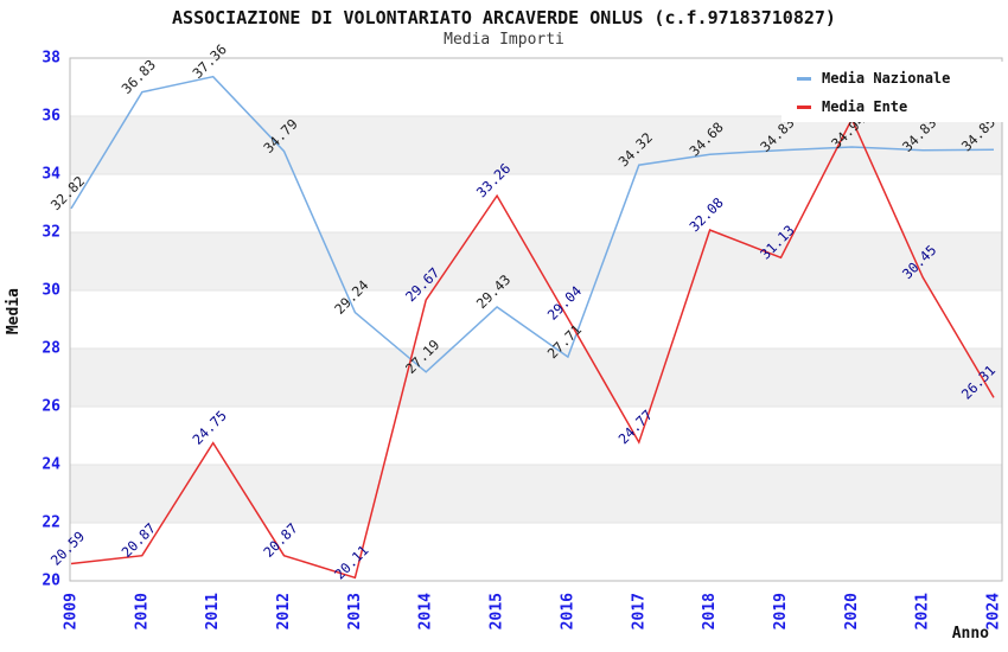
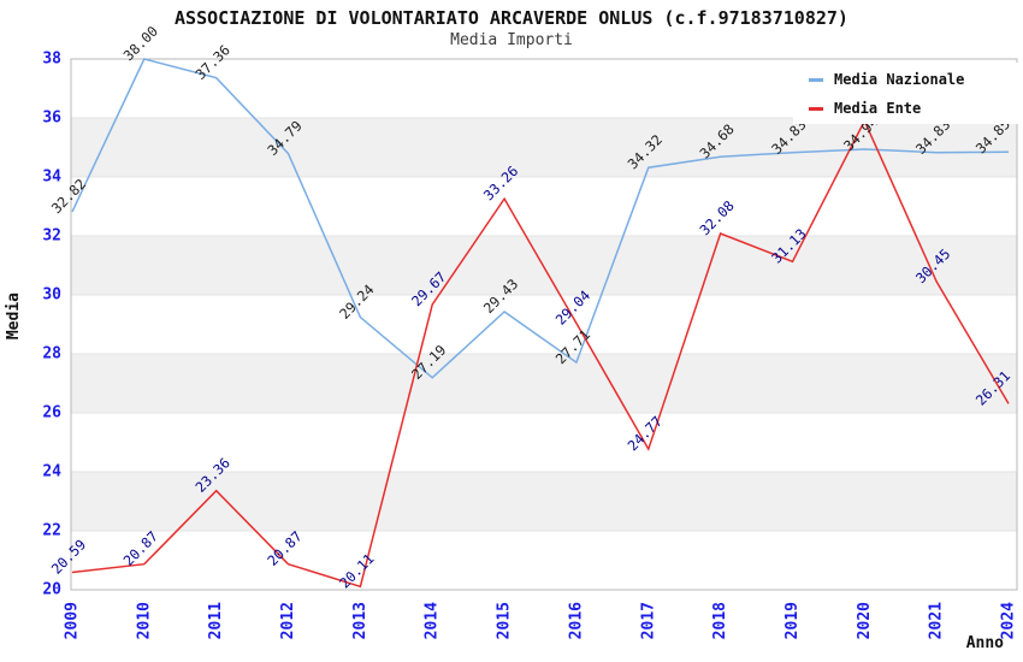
Media Nazionale/2010: 36.83 -> 38.00
Media Ente/2011: 24.75 -> 23.36
